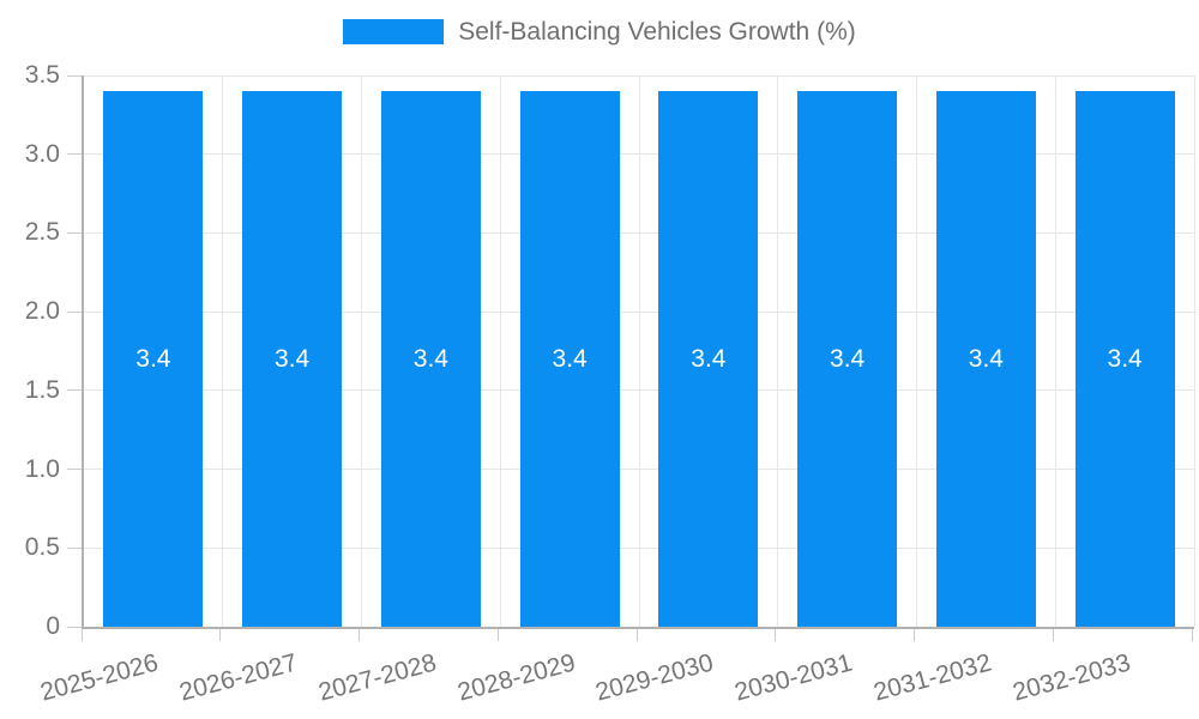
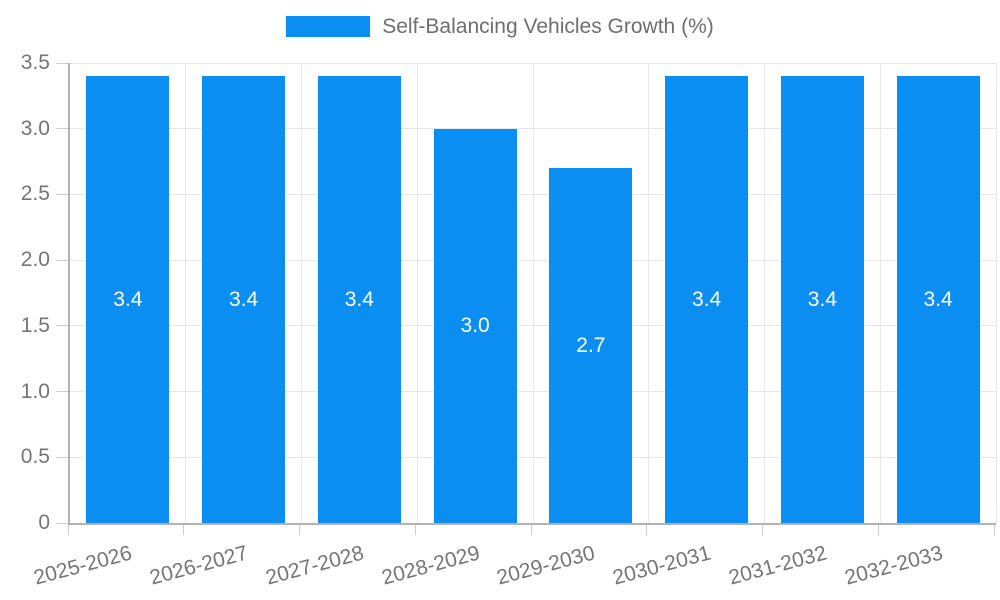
2028-2029: 3.4 -> 3.0
2029-2030: 3.4 -> 2.7
